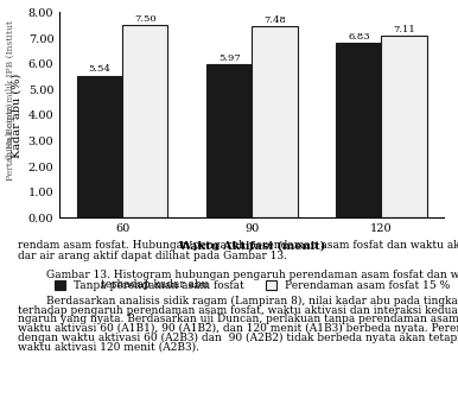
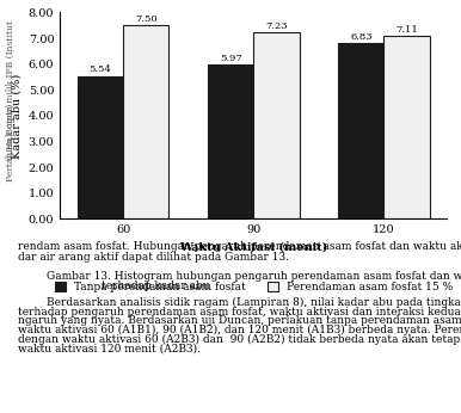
Perendaman asam fosfat 15 %/90: 7.48 -> 7.23
